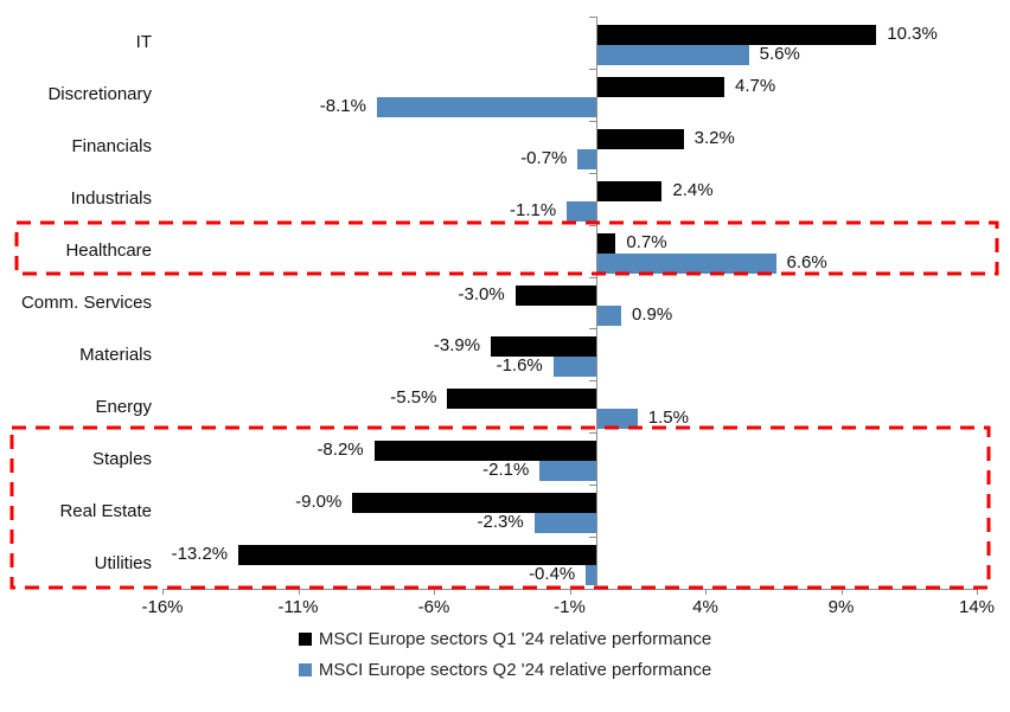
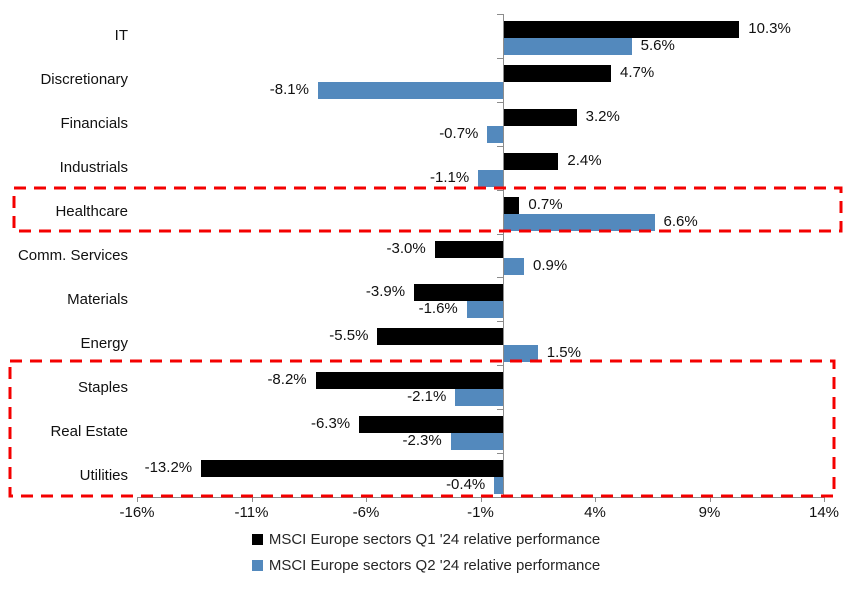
MSCI Europe sectors Q1 '24 relative performance/Real Estate: -9.0% -> -6.3%
